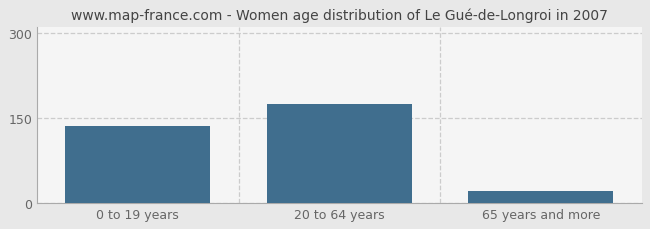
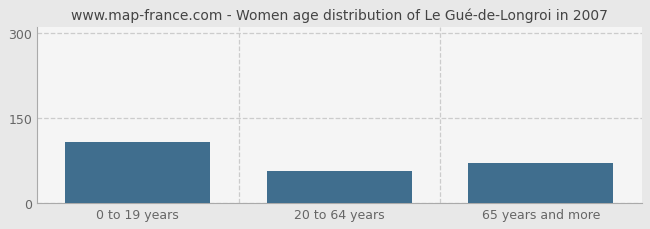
0 to 19 years: 135 -> 108
20 to 64 years: 175 -> 56
65 years and more: 20 -> 70
